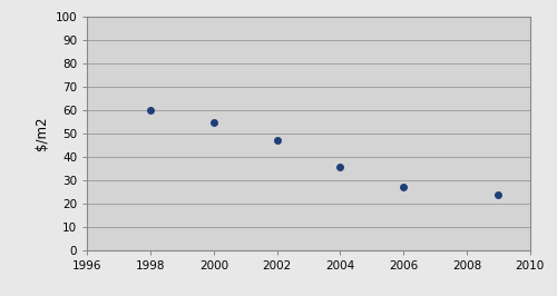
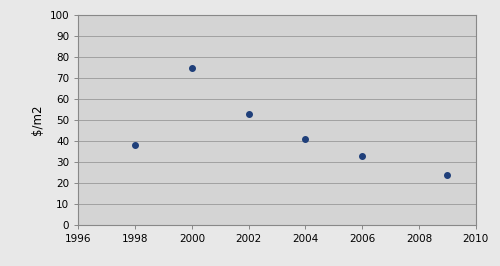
1998: 60 -> 38
2000: 55 -> 75
2002: 47 -> 53
2004: 36 -> 41
2006: 27 -> 33
